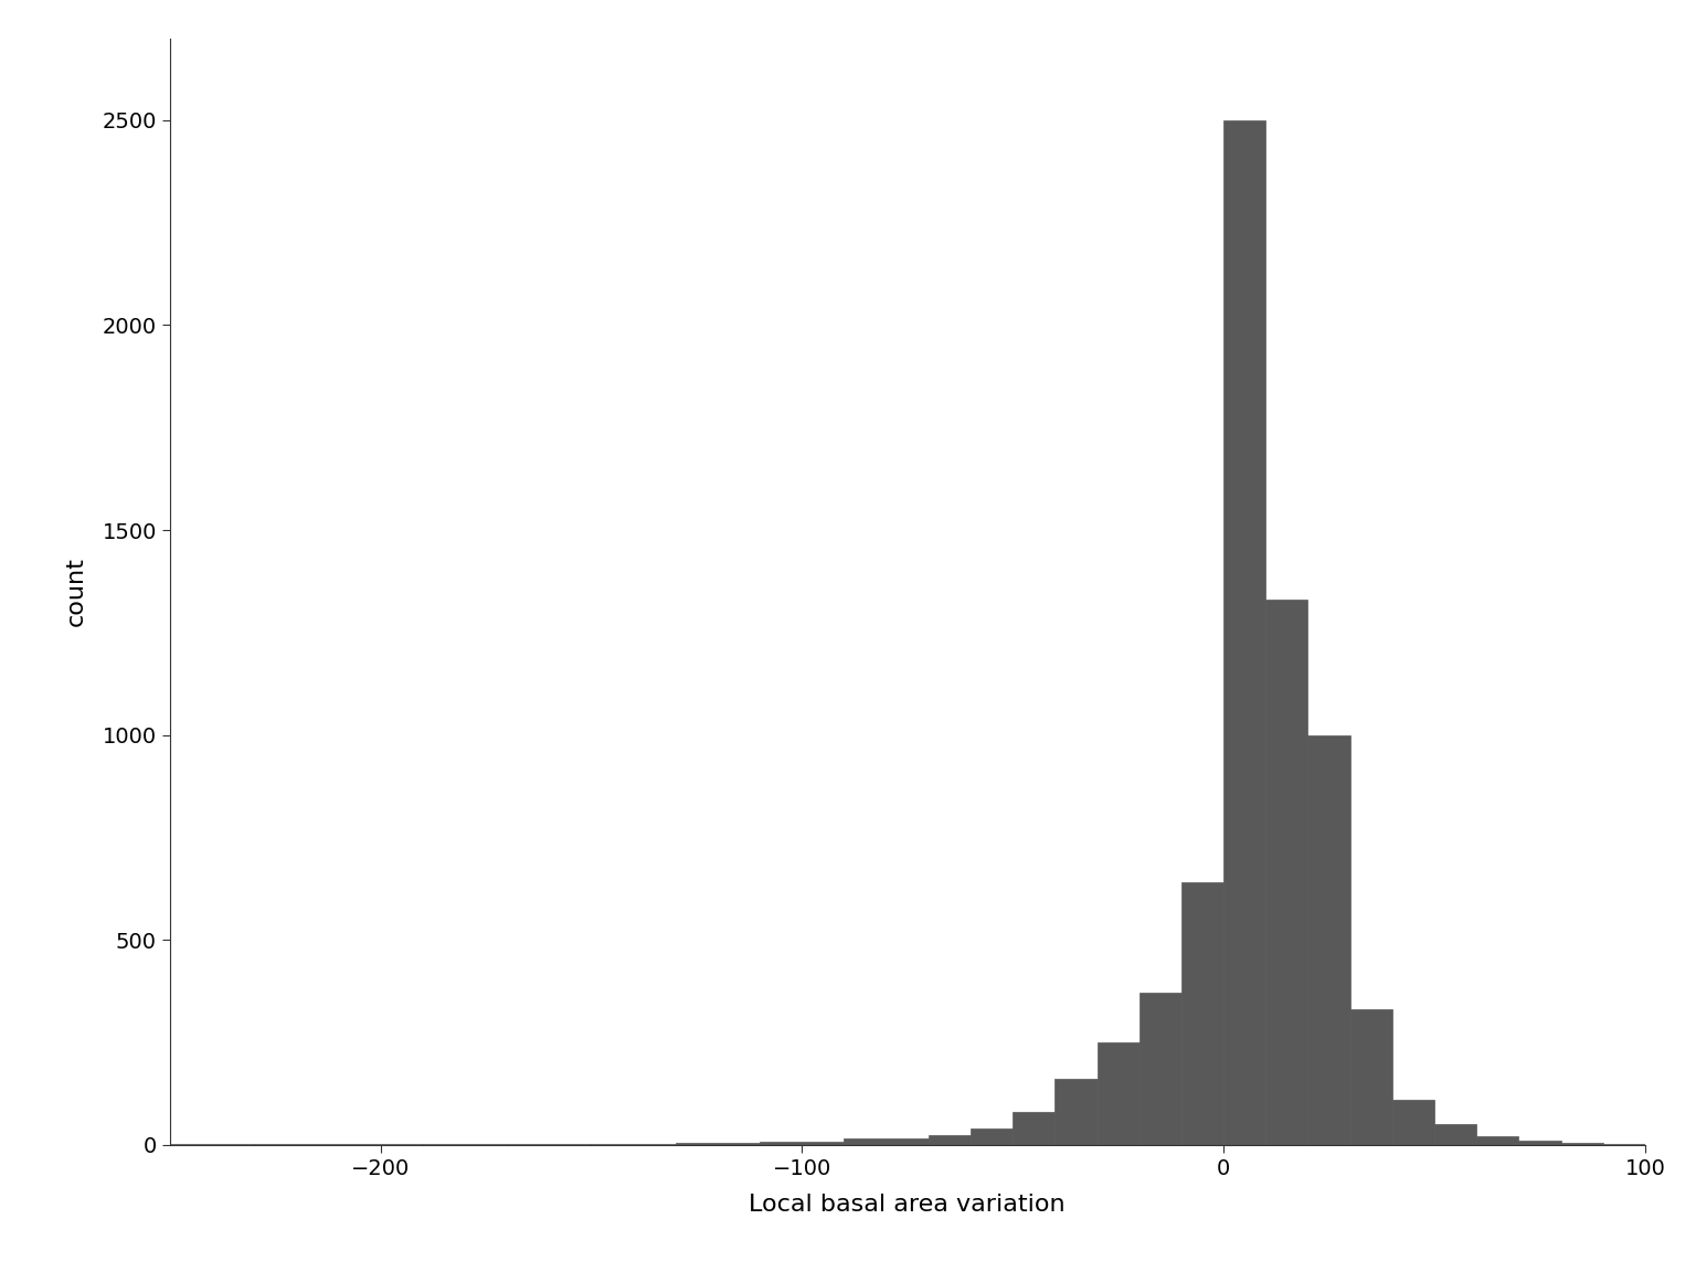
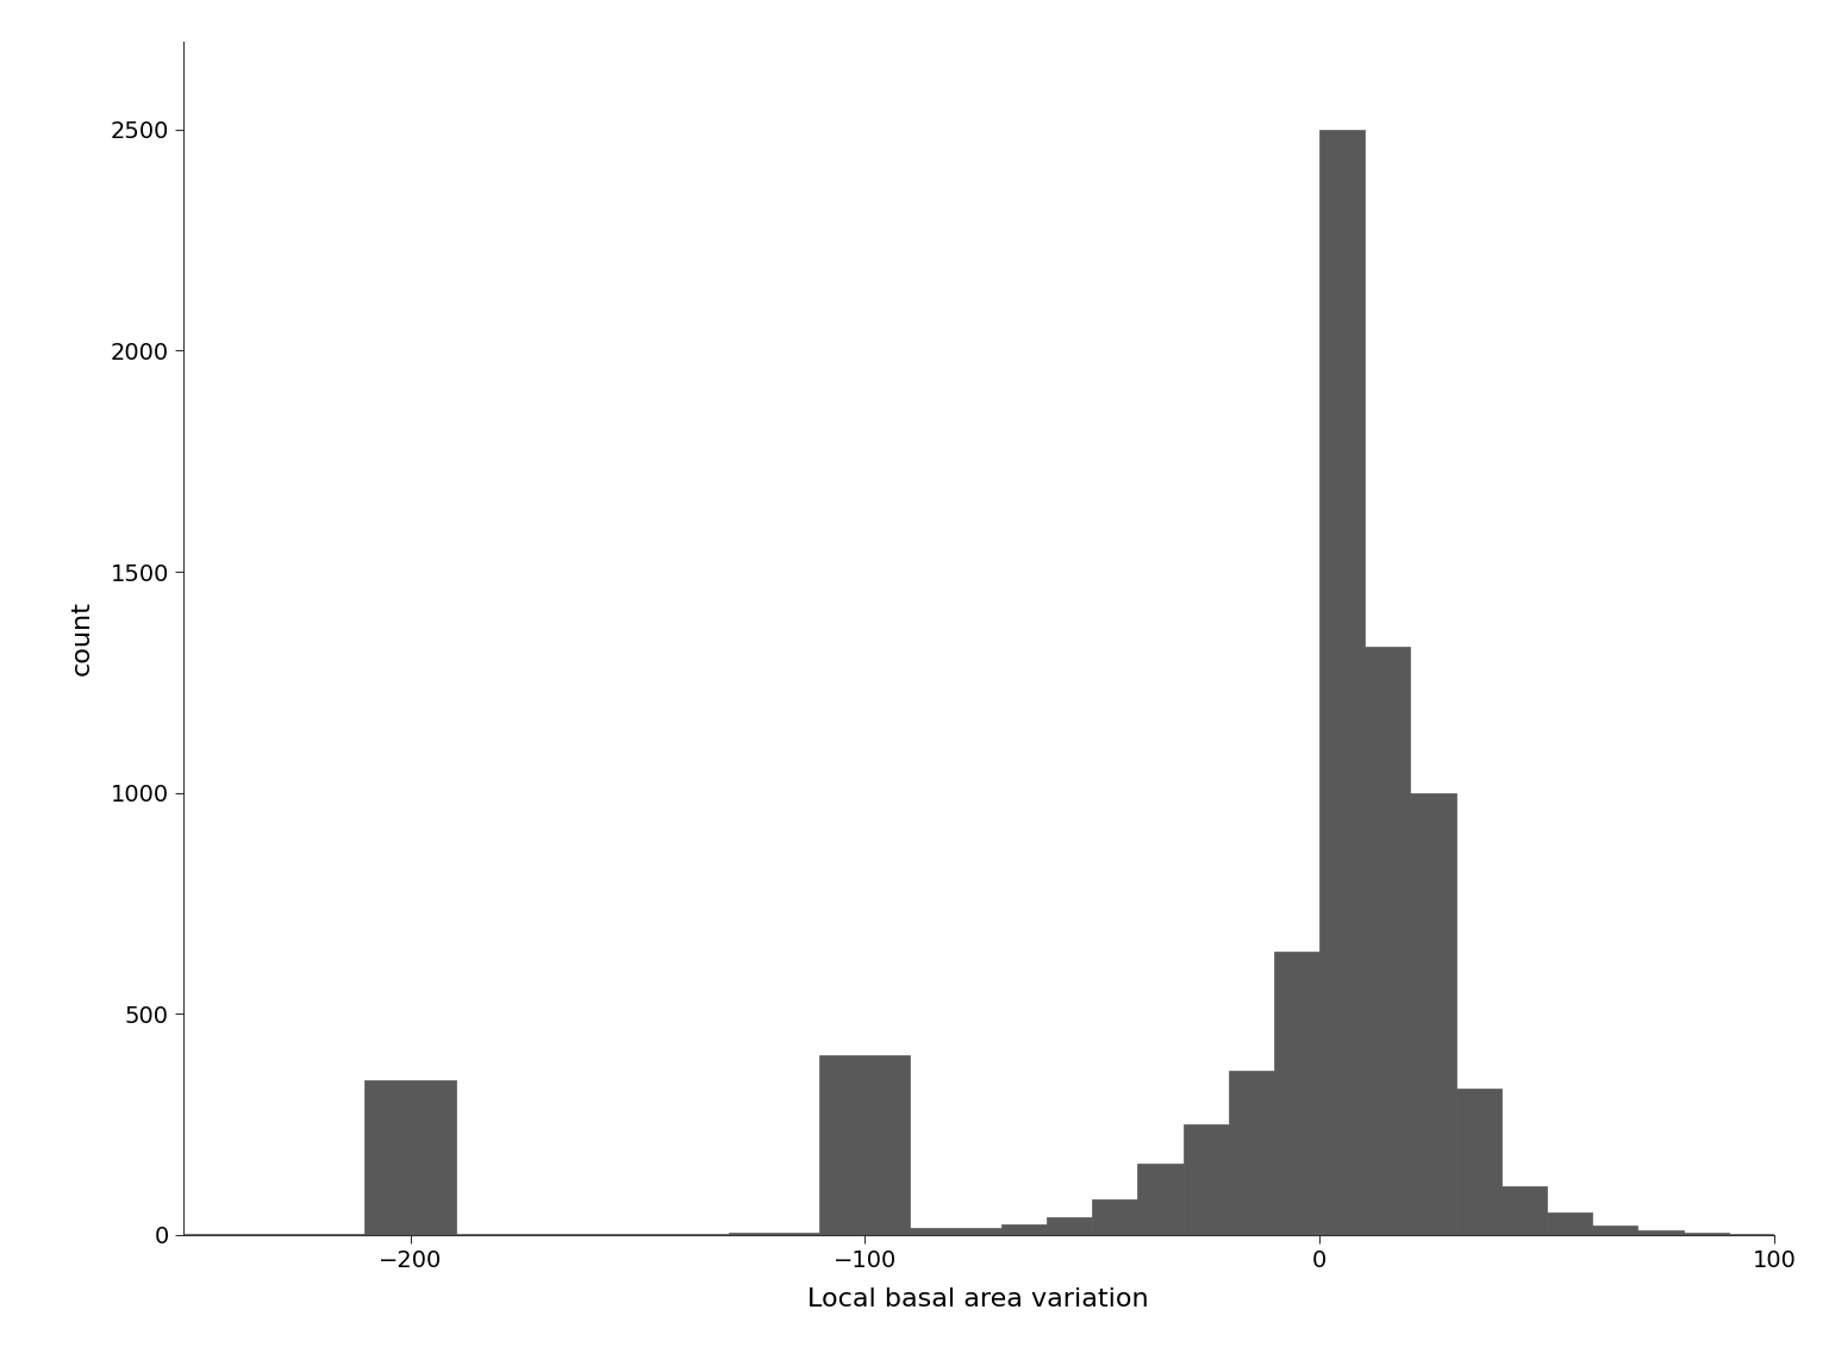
−200: 1 -> 350
−100: 8 -> 405
